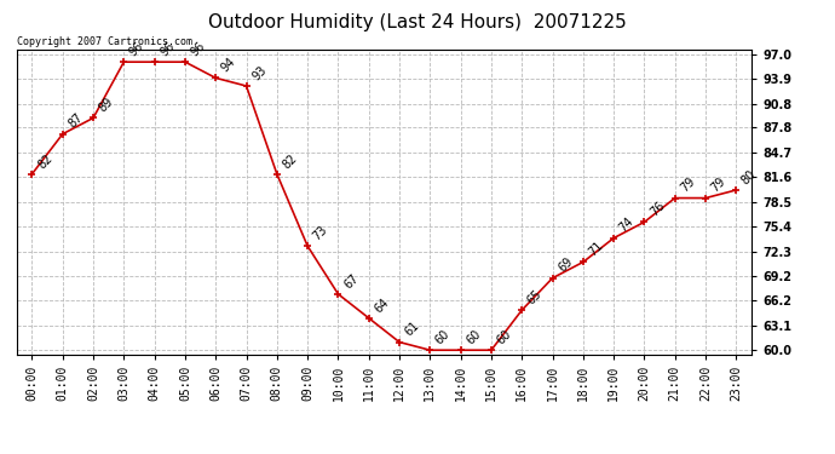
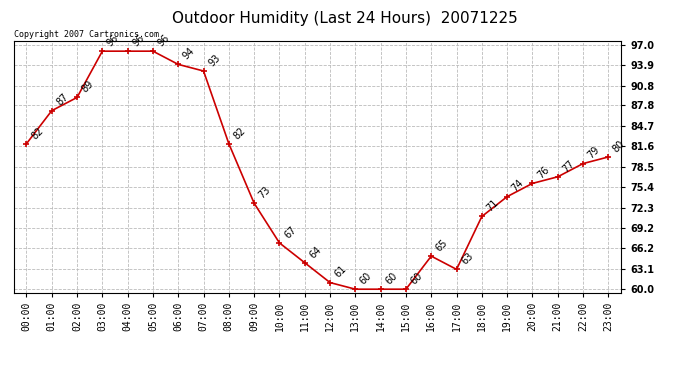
17:00: 69 -> 63
21:00: 79 -> 77
